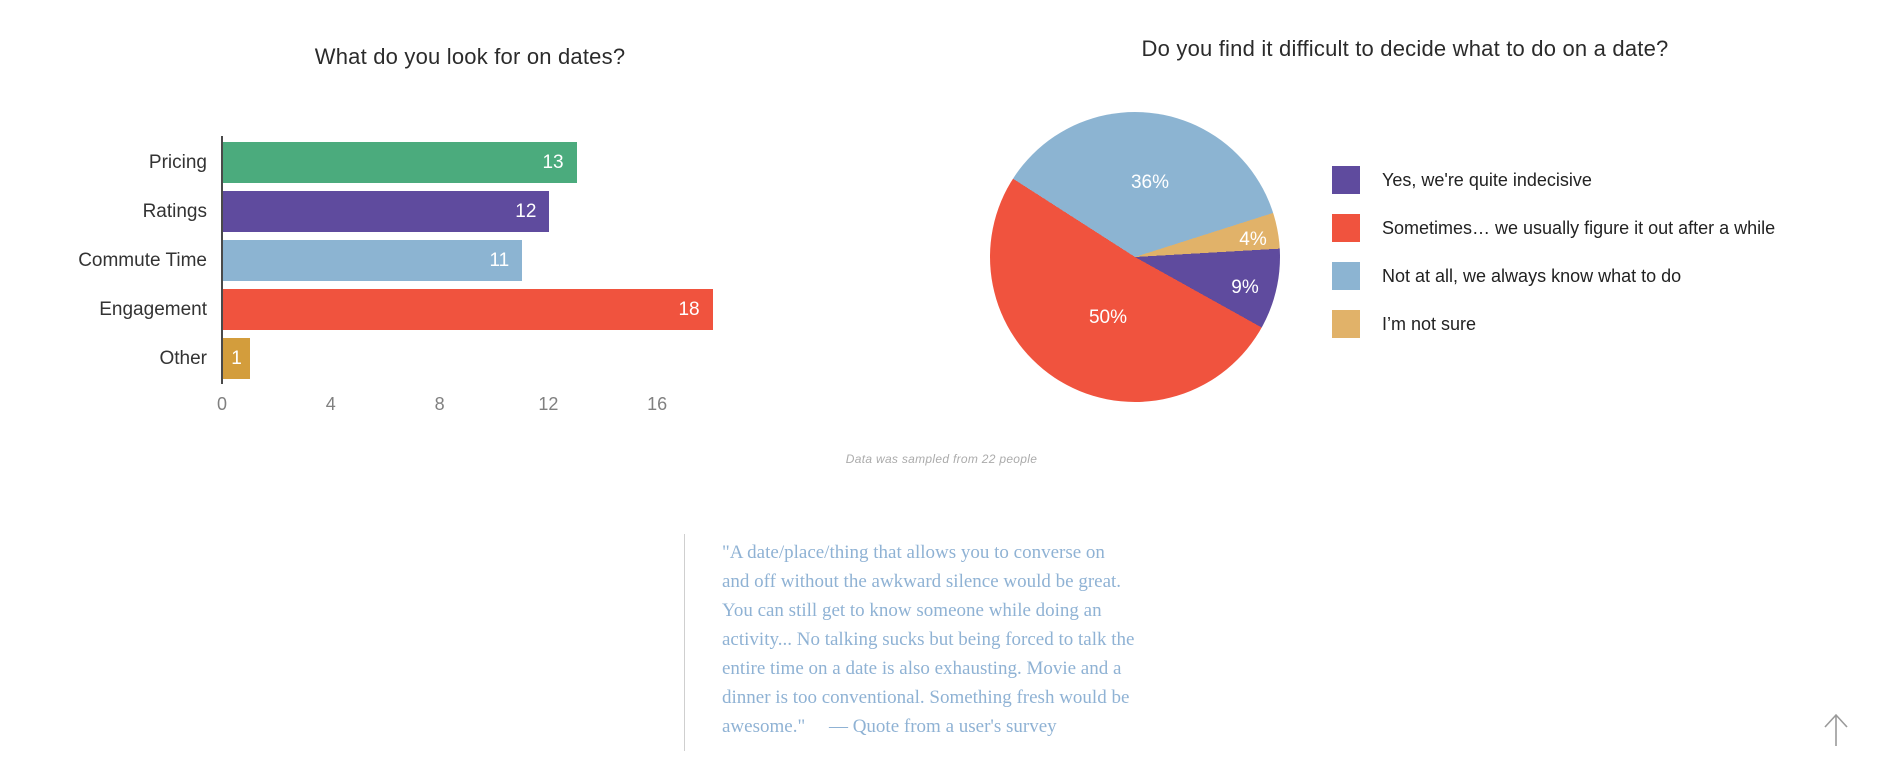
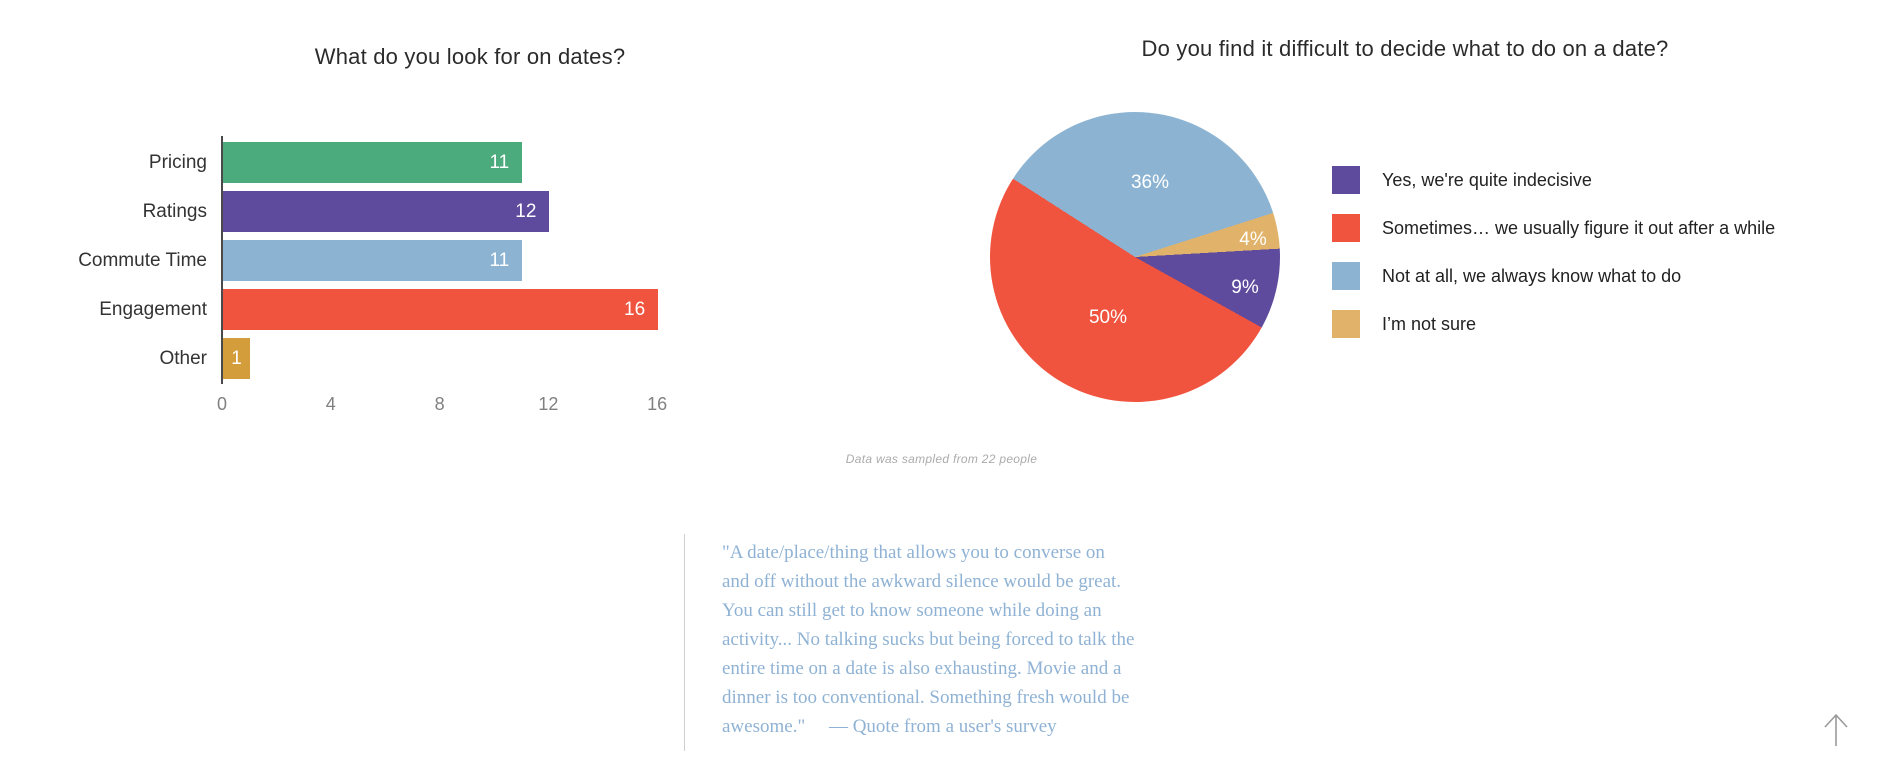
What do you look for on dates?/Pricing: 13 -> 11
What do you look for on dates?/Engagement: 18 -> 16
